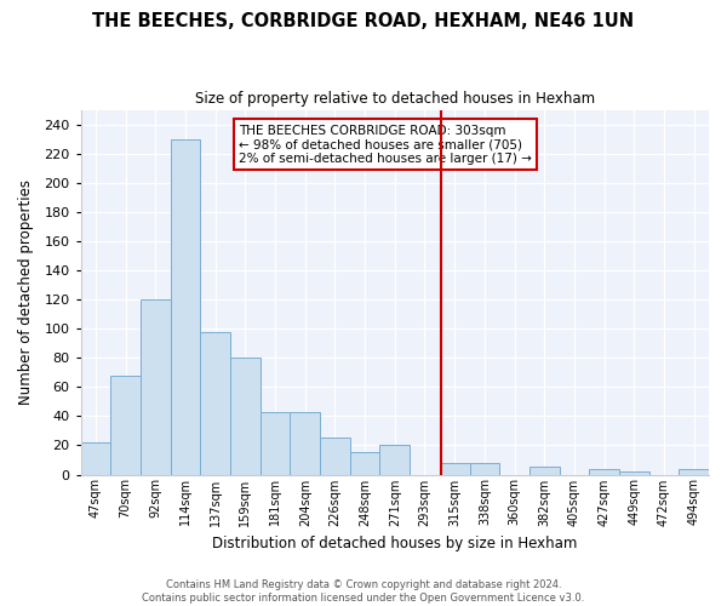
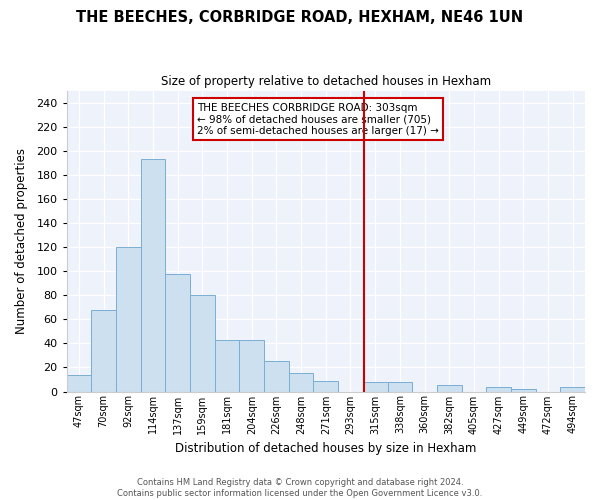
47sqm: 22 -> 14
114sqm: 230 -> 193
271sqm: 20 -> 9
